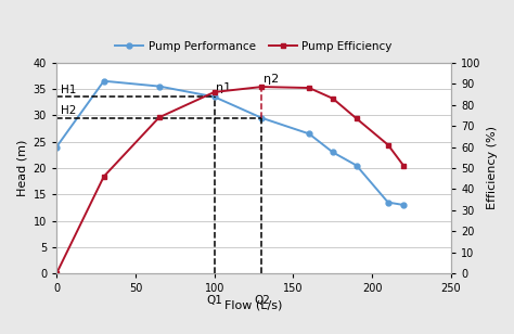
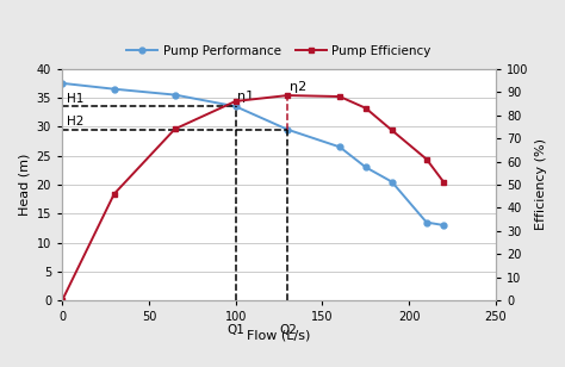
Pump Performance/0: 24.0 -> 37.5
